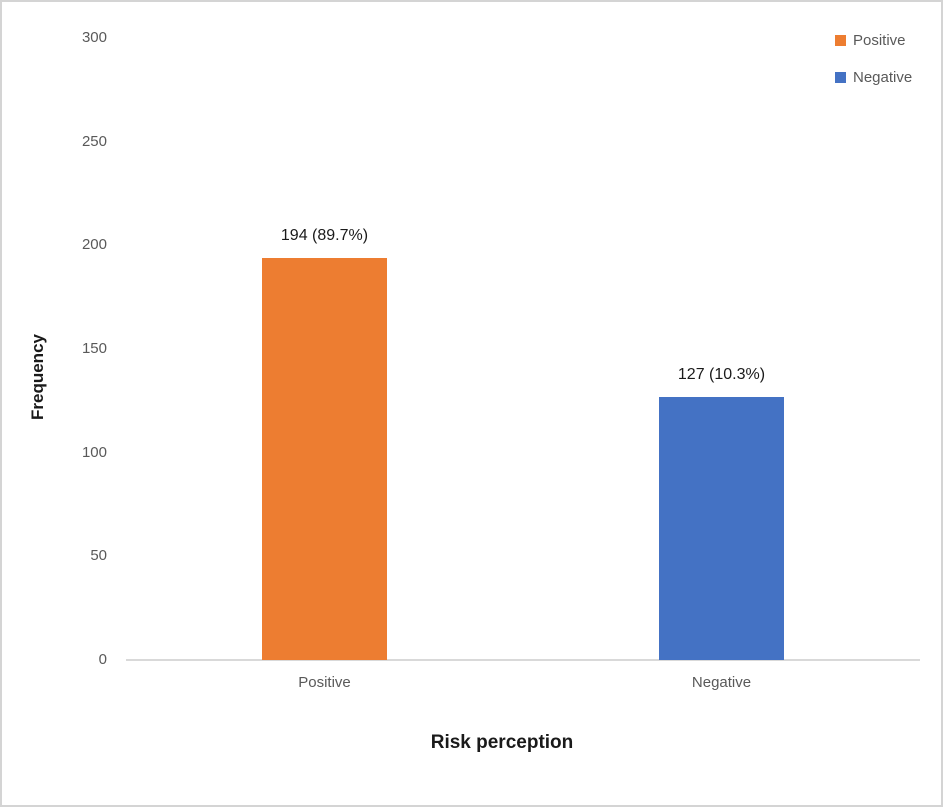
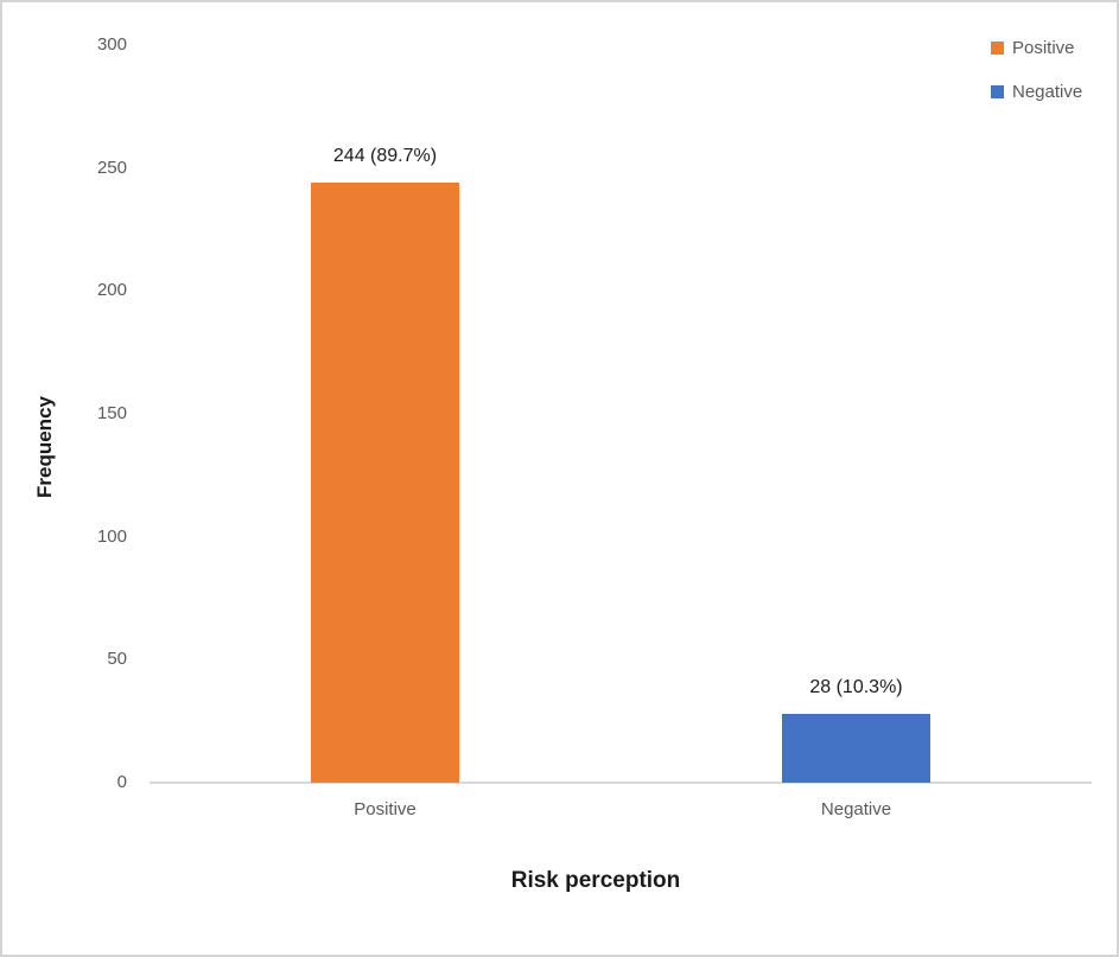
Positive: 194 -> 244
Negative: 127 -> 28
